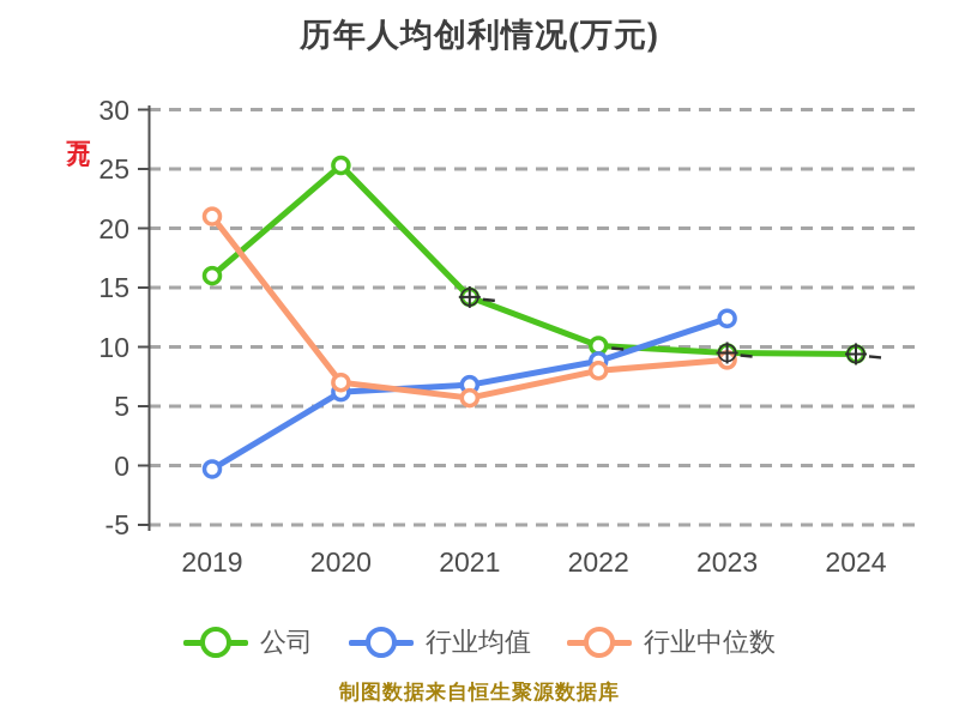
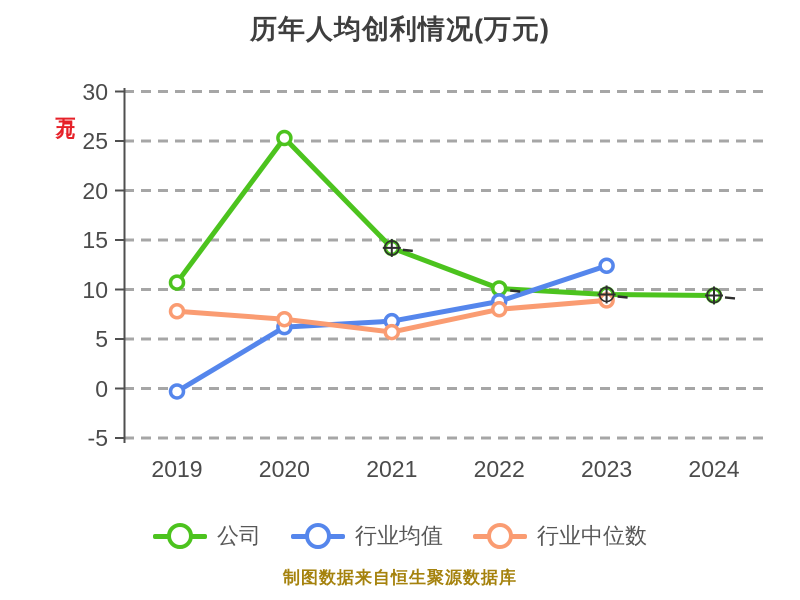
公司/2019: 16 -> 11
行业中位数/2019: 21 -> 8
